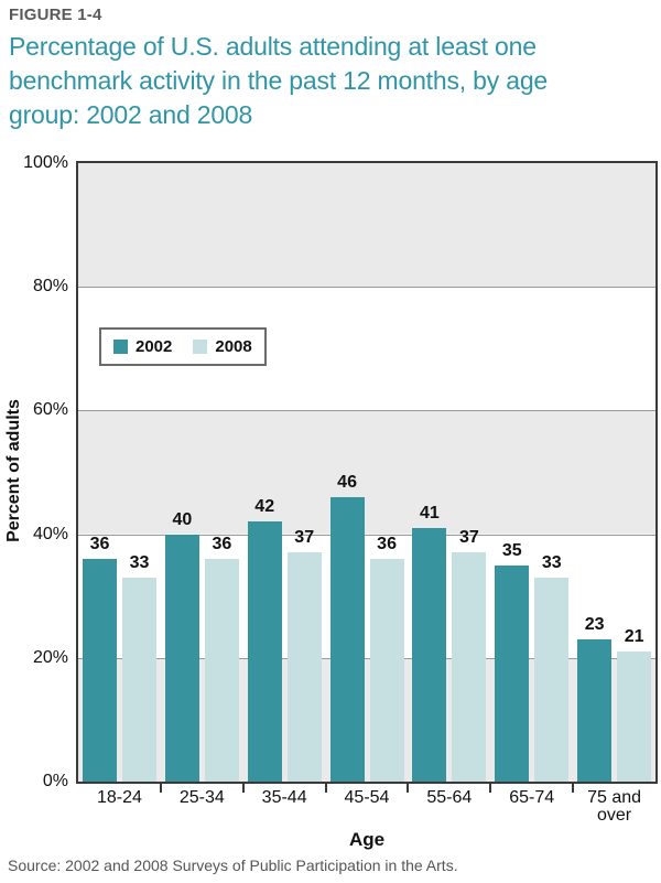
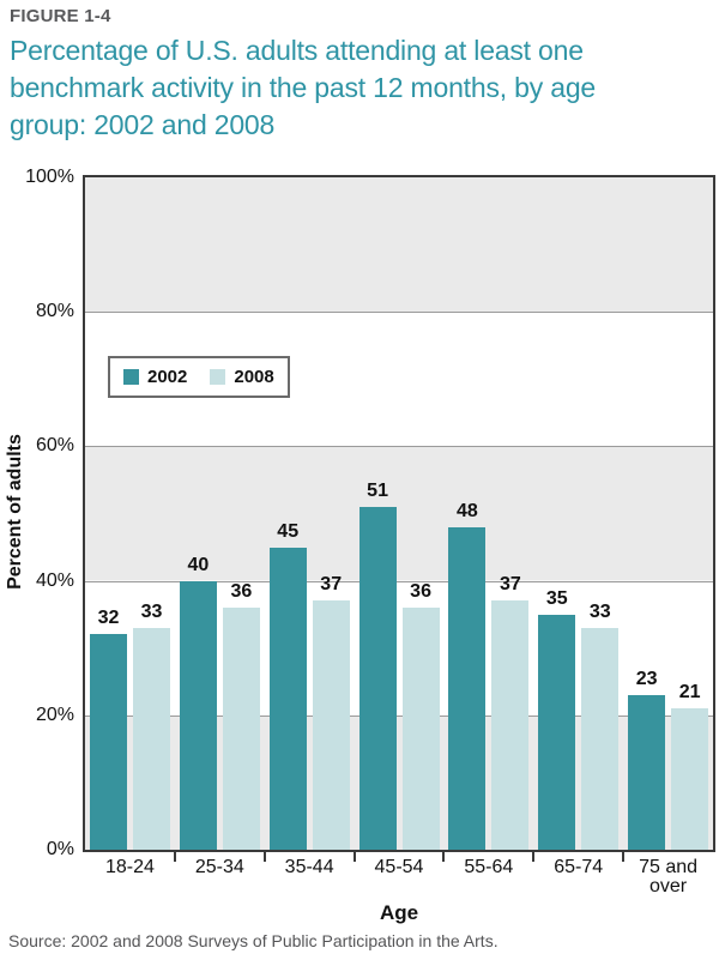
2002/18-24: 36 -> 32
2002/35-44: 42 -> 45
2002/45-54: 46 -> 51
2002/55-64: 41 -> 48
